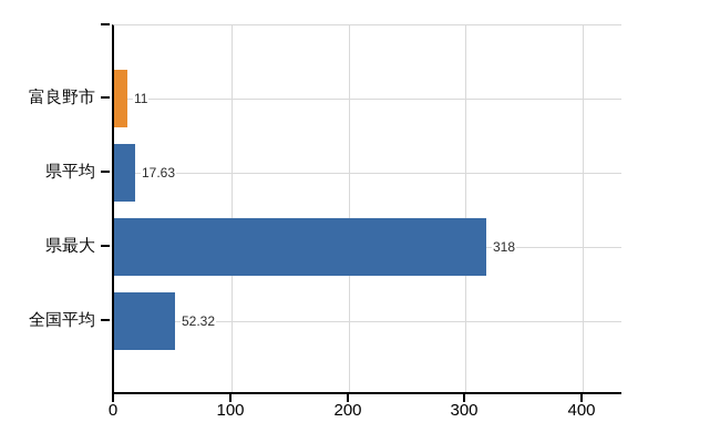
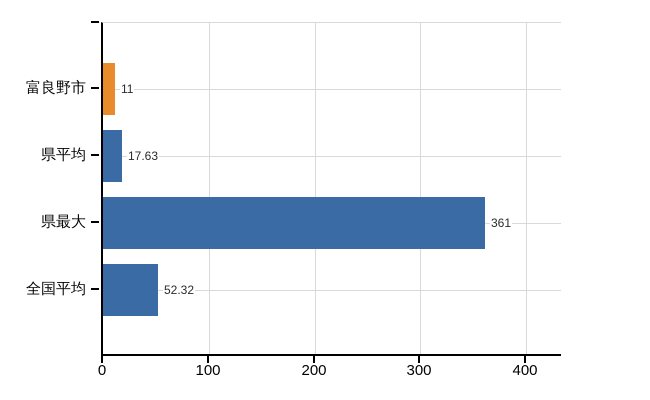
県最大: 318 -> 361
